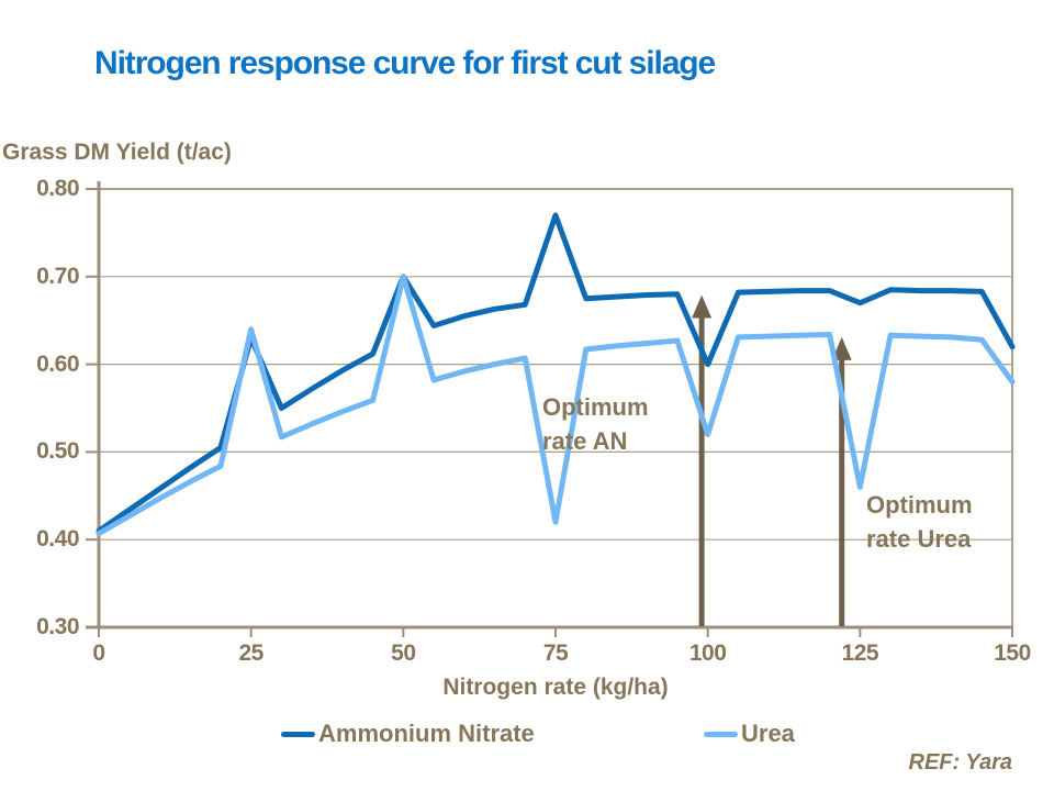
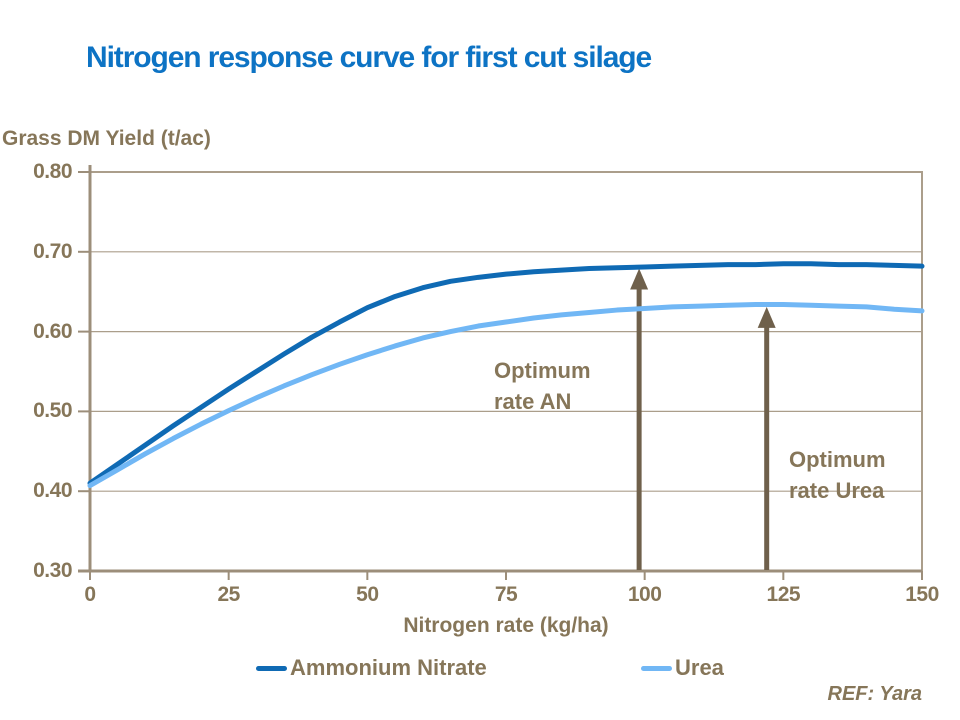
Ammonium Nitrate/25: 0.63 -> 0.53
Urea/25: 0.64 -> 0.50
Ammonium Nitrate/50: 0.70 -> 0.63
Urea/50: 0.70 -> 0.57
Ammonium Nitrate/75: 0.77 -> 0.67
Urea/75: 0.42 -> 0.61
Ammonium Nitrate/100: 0.60 -> 0.68
Urea/100: 0.52 -> 0.63
Ammonium Nitrate/125: 0.67 -> 0.69
Urea/125: 0.46 -> 0.63
Ammonium Nitrate/150: 0.62 -> 0.68
Urea/150: 0.58 -> 0.63
